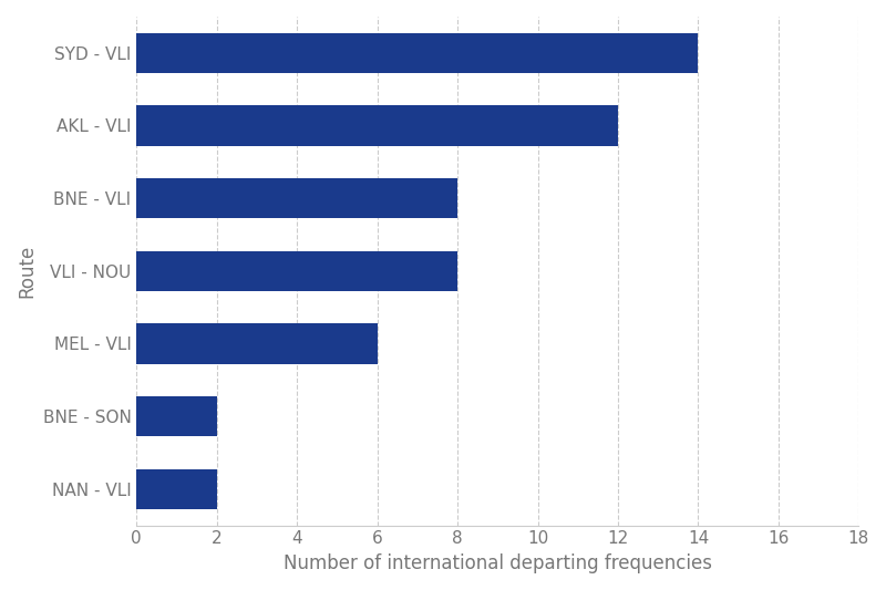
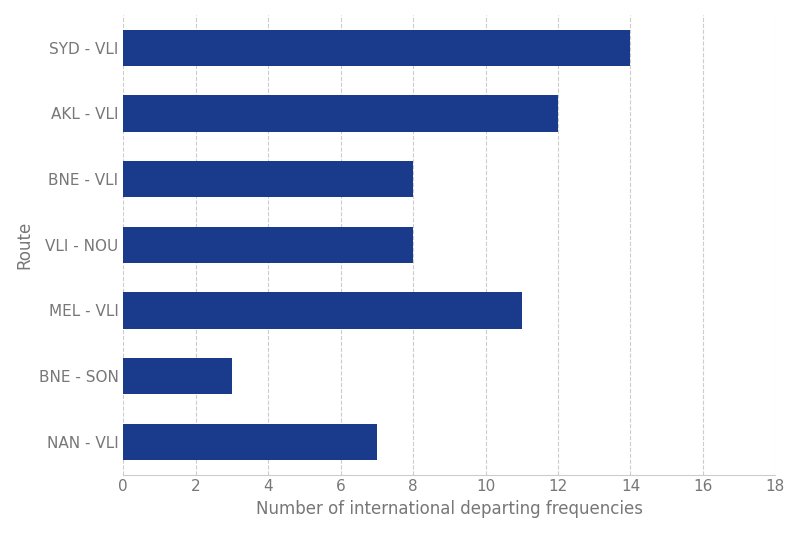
MEL - VLI: 6 -> 11
BNE - SON: 2 -> 3
NAN - VLI: 2 -> 7
